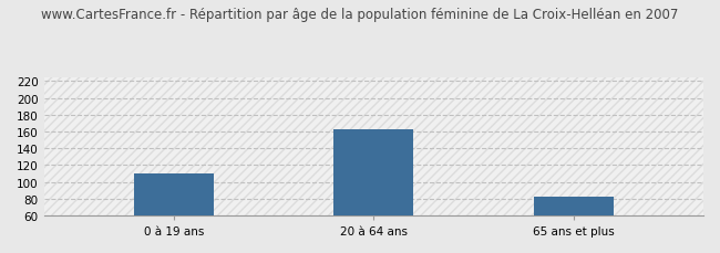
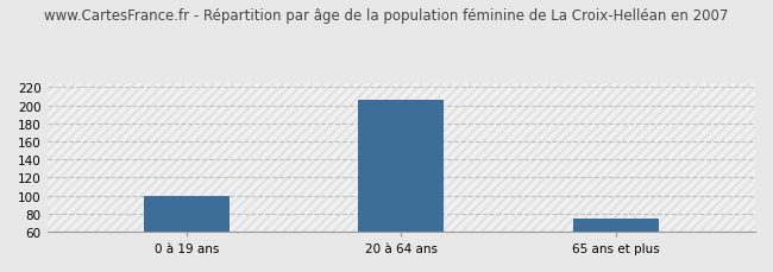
0 à 19 ans: 110 -> 99
20 à 64 ans: 162 -> 206
65 ans et plus: 82 -> 75
